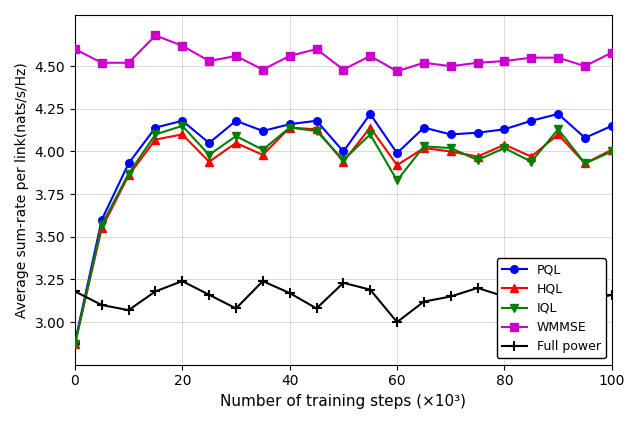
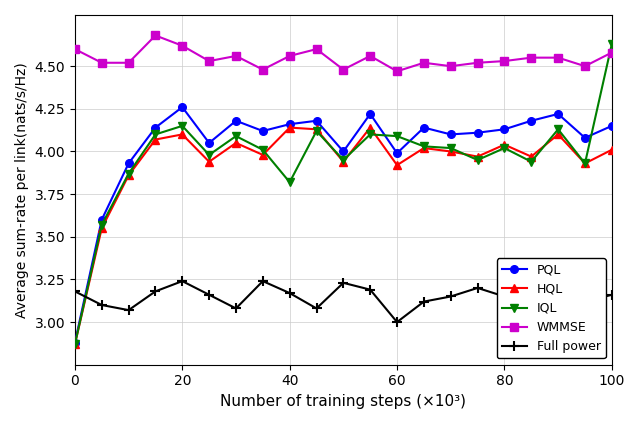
PQL/20: 4.18 -> 4.26
IQL/40: 4.14 -> 3.82
IQL/60: 3.83 -> 4.09
IQL/100: 4.00 -> 4.63
